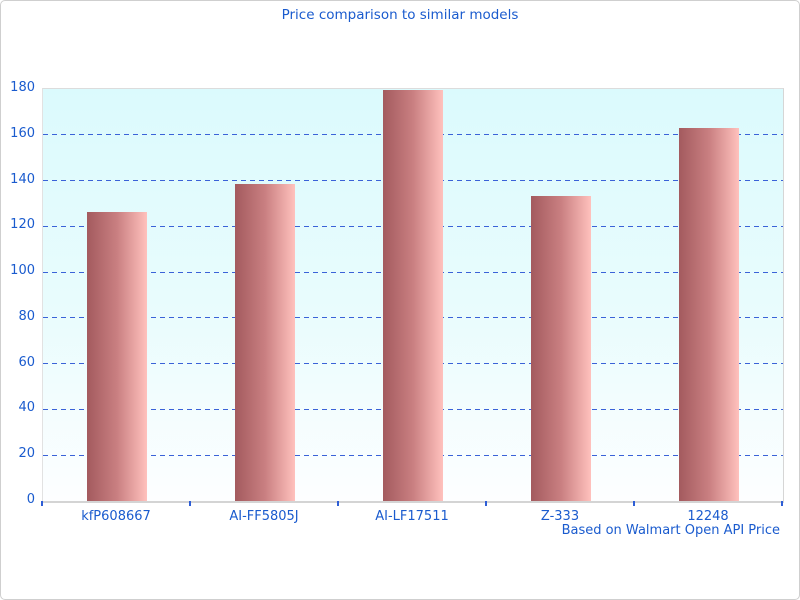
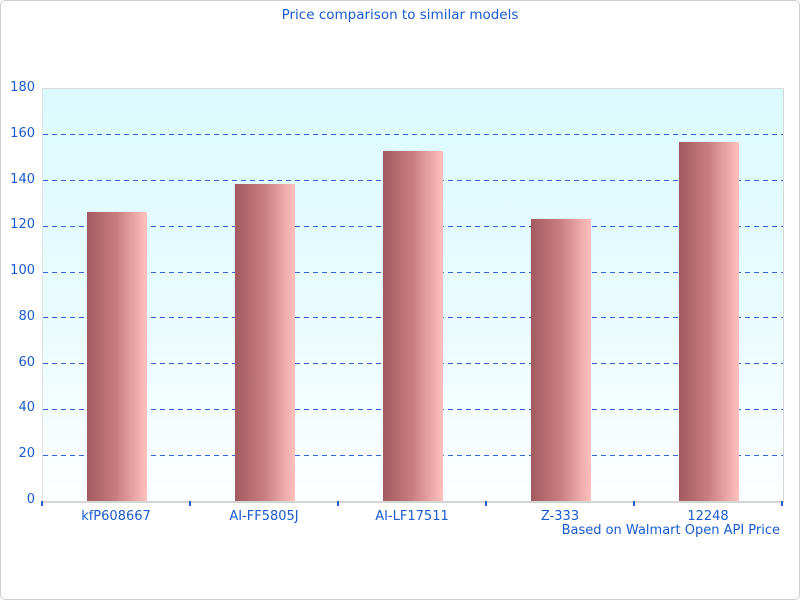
AI-LF17511: 180 -> 153
Z-333: 133 -> 123
12248: 163 -> 157
